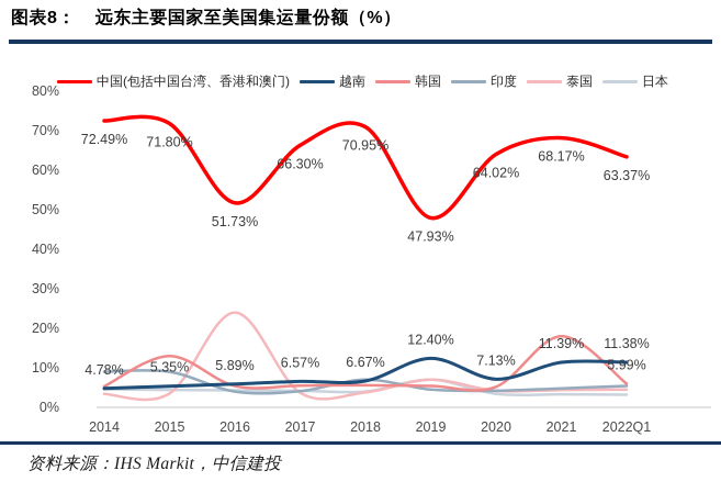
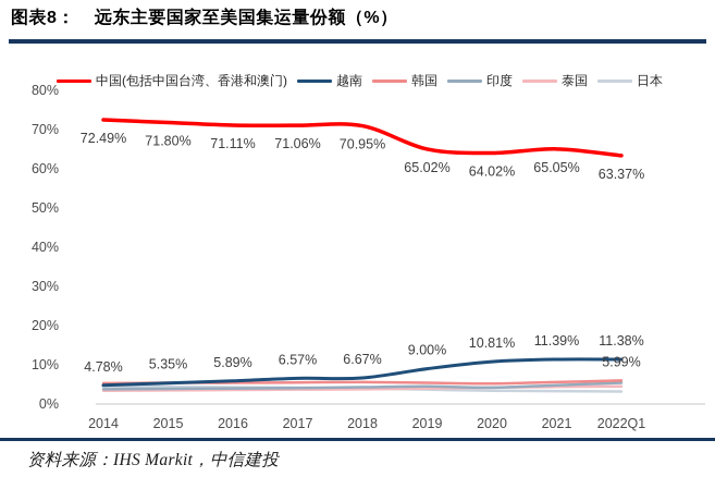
印度/2014: 9% -> 4%
韩国/2015: 13% -> 5%
印度/2015: 9% -> 4%
中国(包括中国台湾、香港和澳门)/2016: 51.73% -> 71.11%
泰国/2016: 24% -> 4%
中国(包括中国台湾、香港和澳门)/2017: 66.30% -> 71.06%
印度/2018: 7% -> 4%
中国(包括中国台湾、香港和澳门)/2019: 47.93% -> 65.02%
越南/2019: 12.40% -> 9.00%
泰国/2019: 7% -> 4%
日本/2019: 7% -> 4%
越南/2020: 7.13% -> 10.81%
中国(包括中国台湾、香港和澳门)/2021: 68.17% -> 65.05%
韩国/2021: 18% -> 6%
